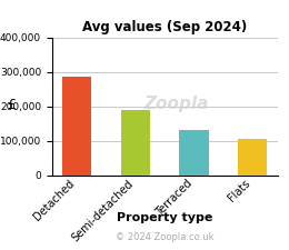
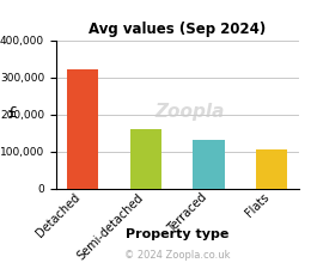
Detached: 285,000 -> 320,000
Semi-detached: 190,000 -> 160,000
